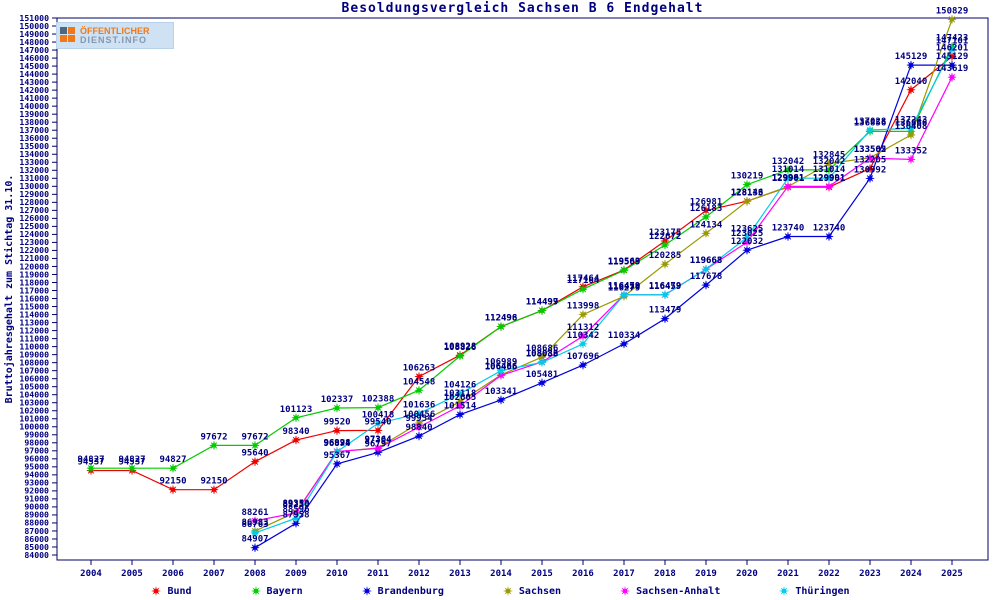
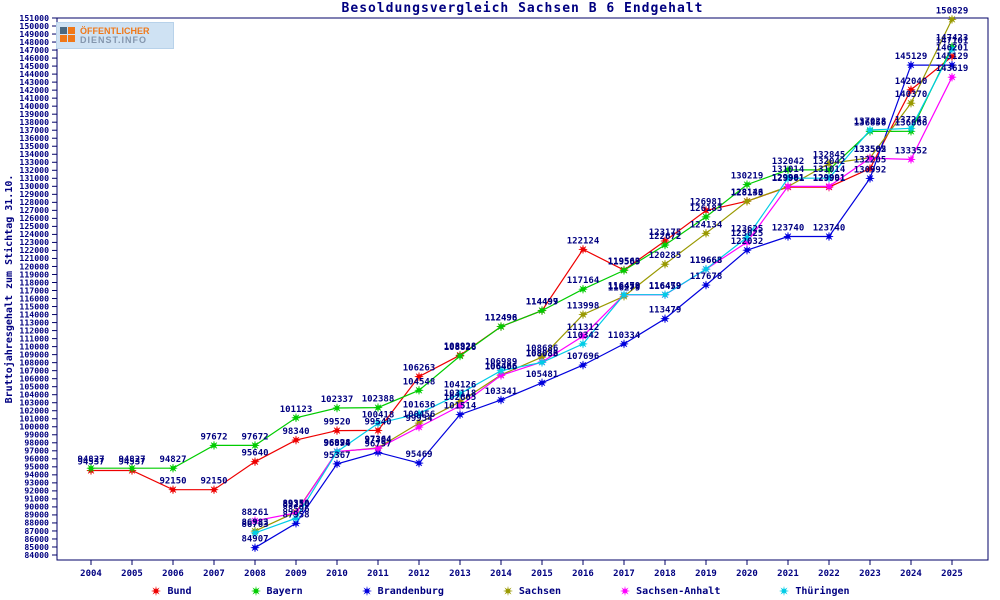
Brandenburg/2012: 98840 -> 95469
Bund/2016: 117464 -> 122124
Sachsen/2024: 136408 -> 140370
